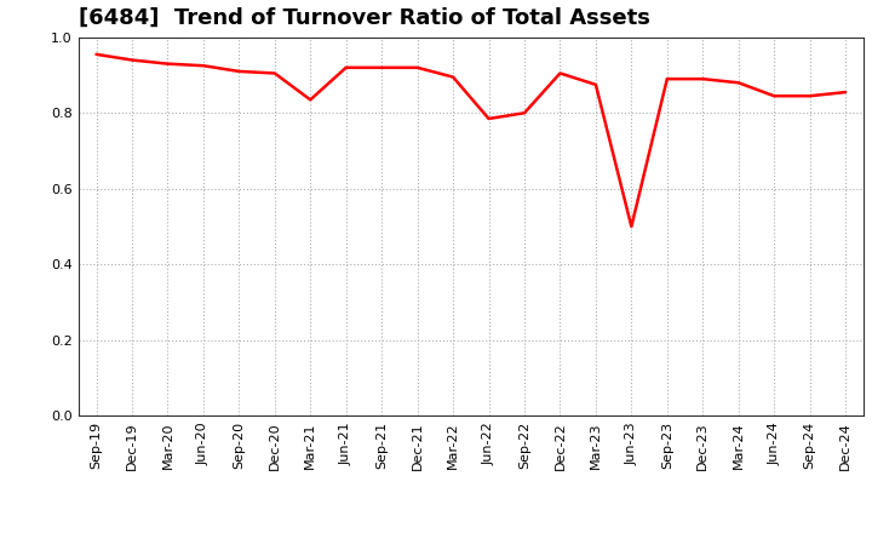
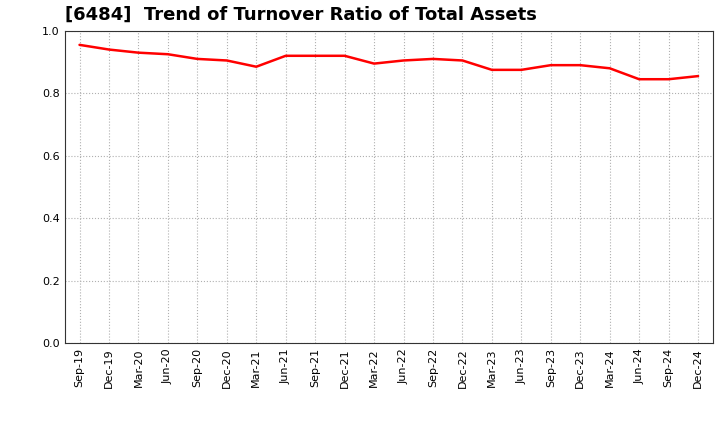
Mar-21: 0.835 -> 0.885
Jun-22: 0.785 -> 0.905
Sep-22: 0.800 -> 0.910
Jun-23: 0.500 -> 0.875
